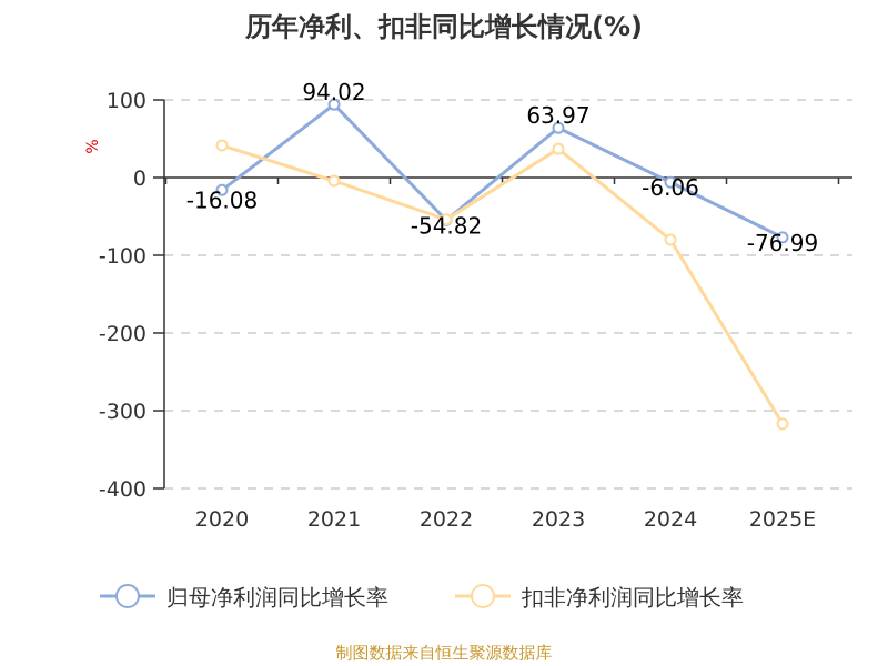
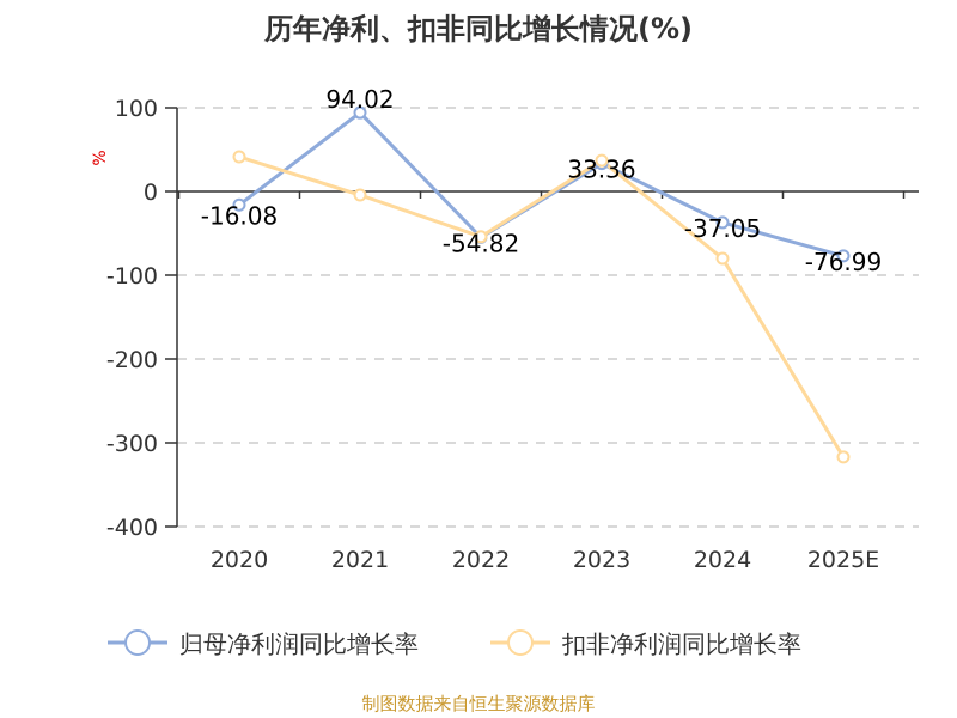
归母净利润同比增长率/2023: 63.97 -> 33.36
归母净利润同比增长率/2024: -6.06 -> -37.05
